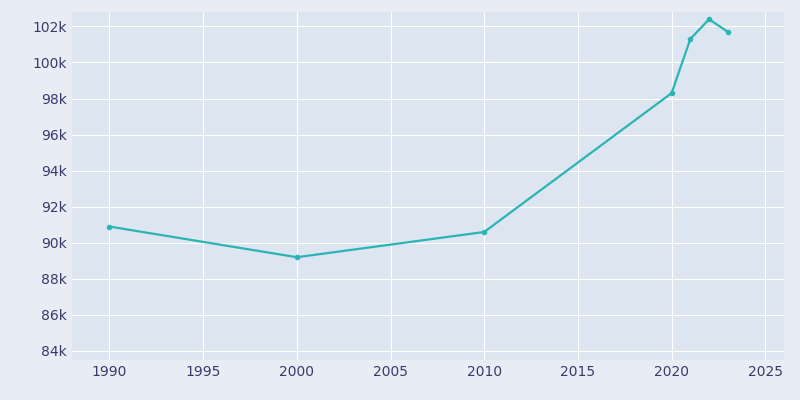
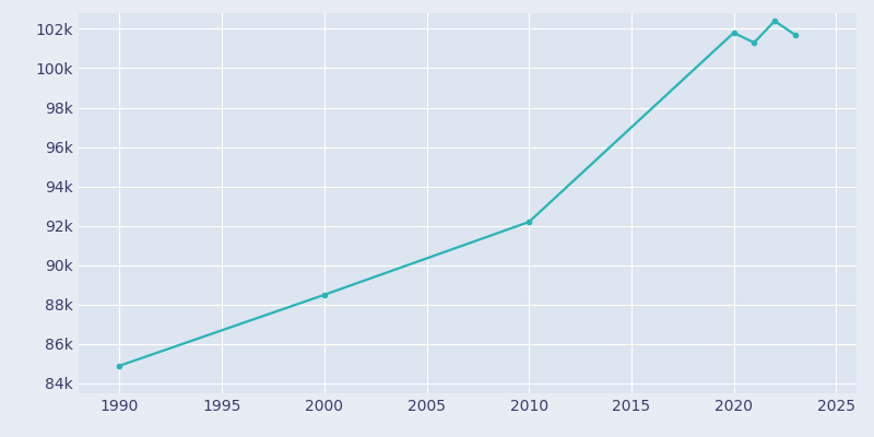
1990: 90.9k -> 84.9k
2000: 89.2k -> 88.5k
2010: 90.6k -> 92.2k
2020: 98.3k -> 101.8k
